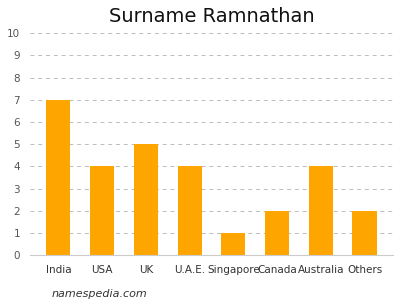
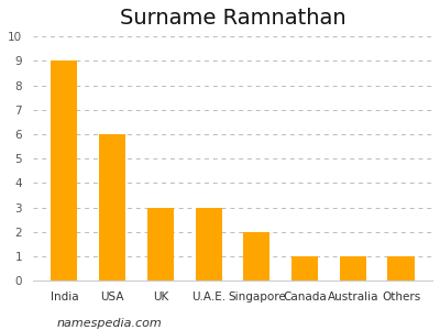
India: 7 -> 9
USA: 4 -> 6
UK: 5 -> 3
U.A.E.: 4 -> 3
Singapore: 1 -> 2
Canada: 2 -> 1
Australia: 4 -> 1
Others: 2 -> 1
